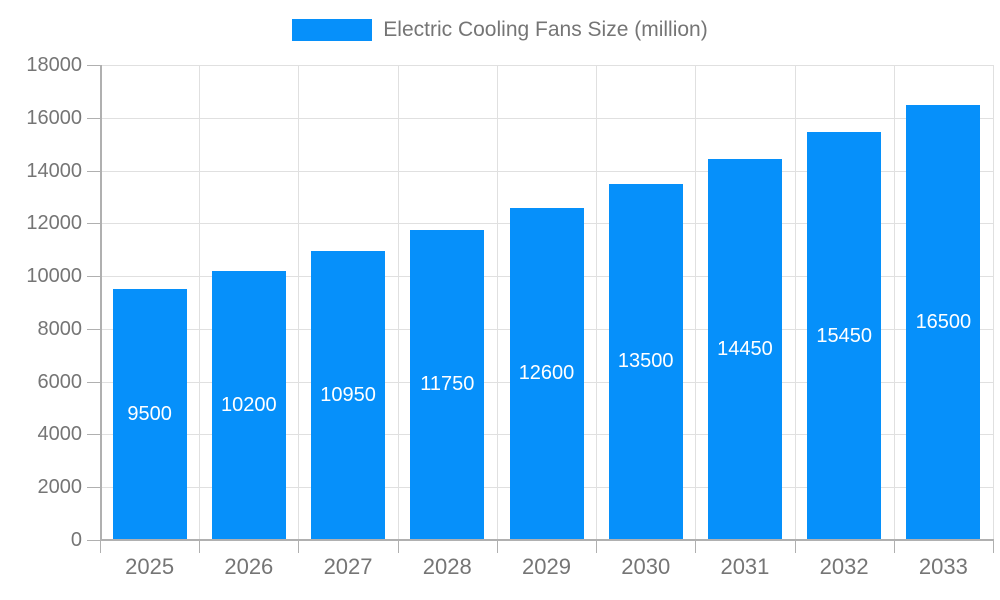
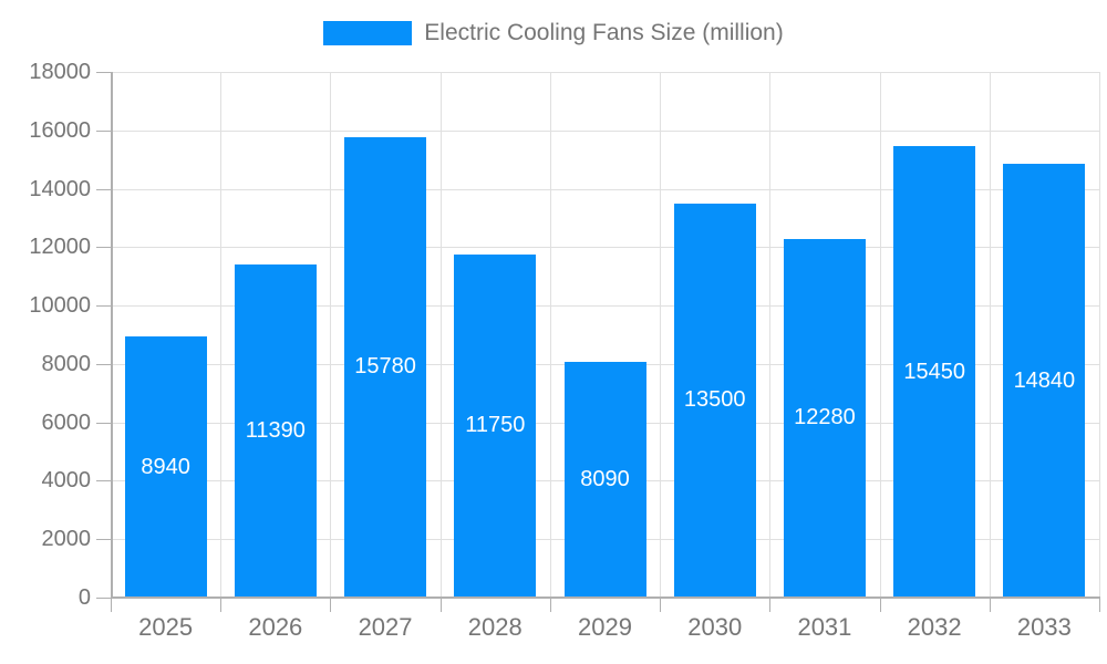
2025: 9500 -> 8940
2026: 10200 -> 11390
2027: 10950 -> 15780
2029: 12600 -> 8090
2031: 14450 -> 12280
2033: 16500 -> 14840
